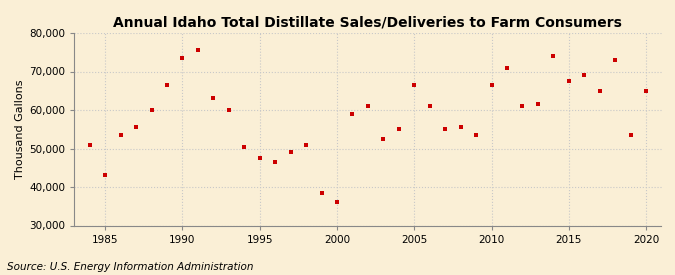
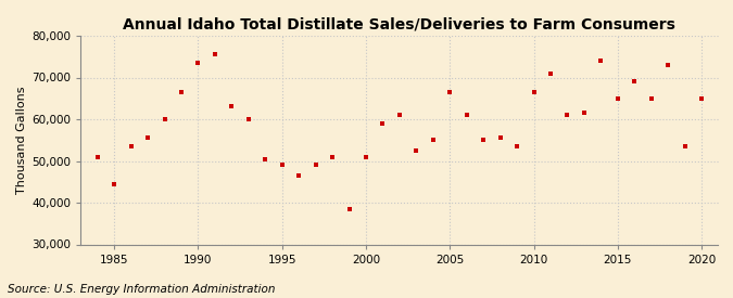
1985: 43,000 -> 44,500
1995: 47,500 -> 49,000
2000: 36,000 -> 51,000
2015: 67,500 -> 65,000
